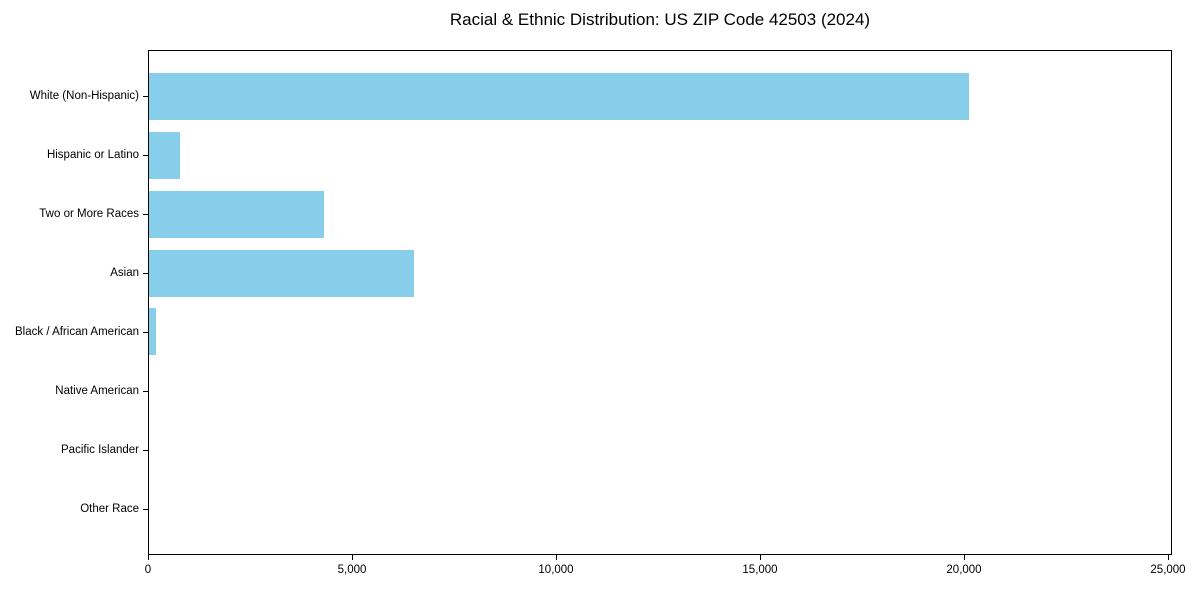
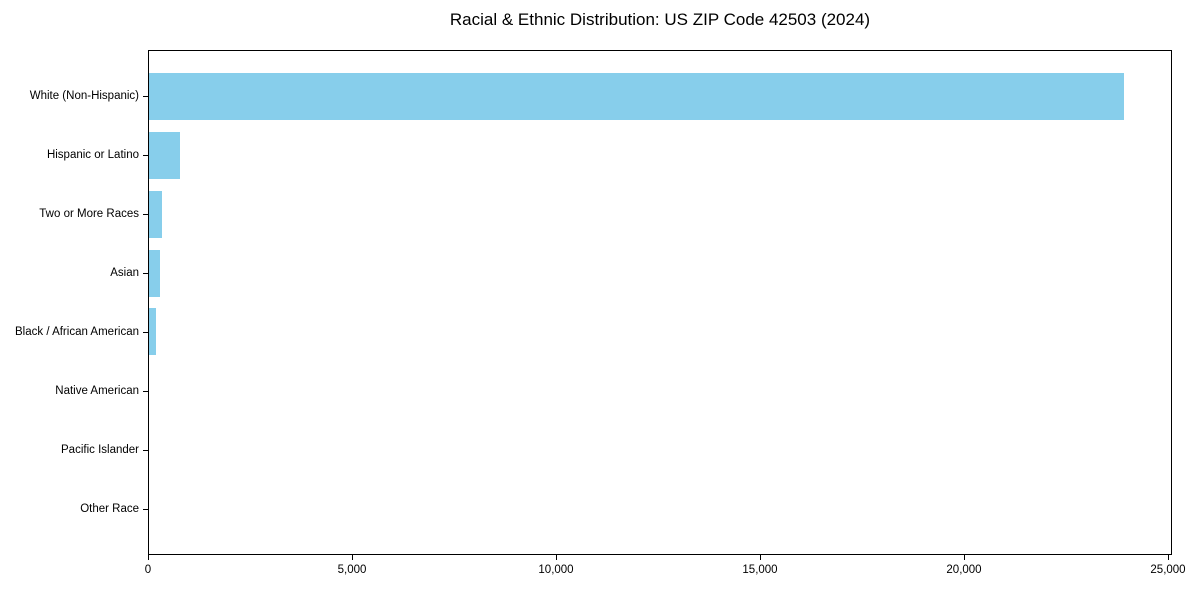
White (Non-Hispanic): 20100 -> 23900
Two or More Races: 4300 -> 300
Asian: 6500 -> 300
